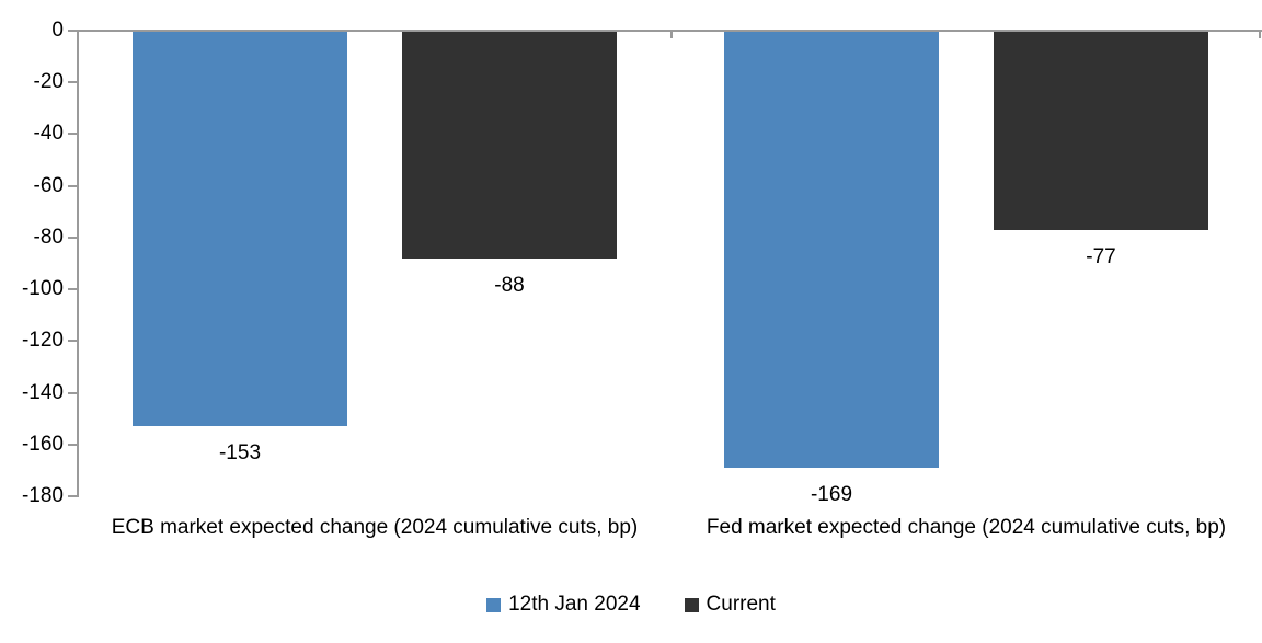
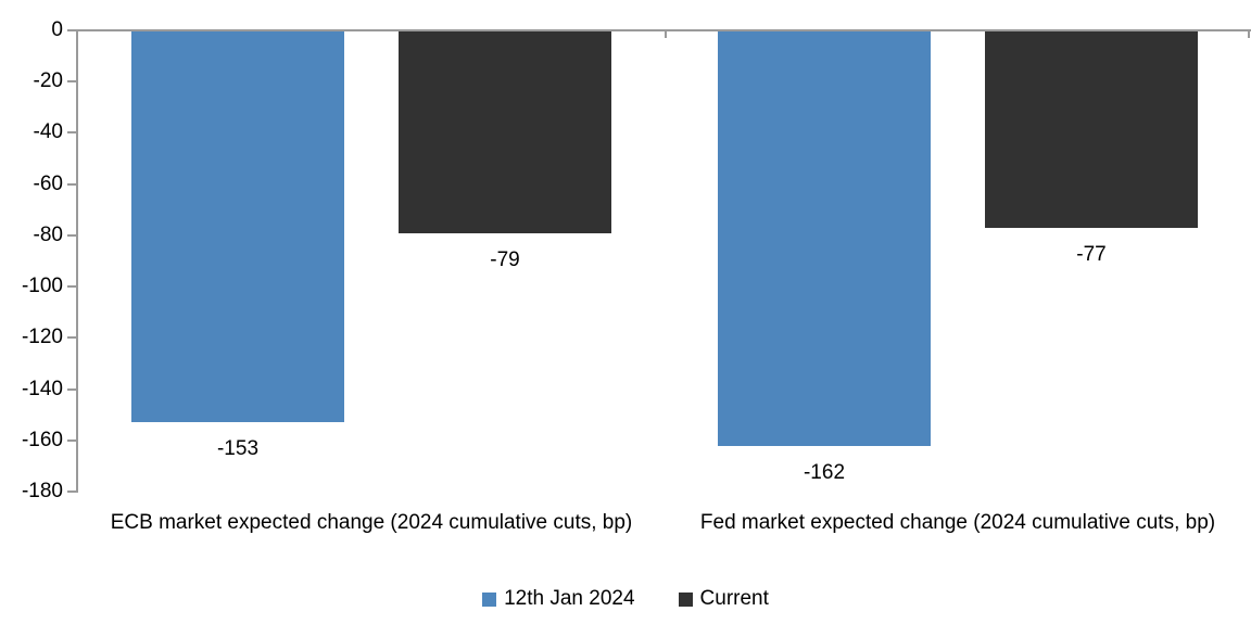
Current/ECB market expected change (2024 cumulative cuts, bp): -88 -> -79
12th Jan 2024/Fed market expected change (2024 cumulative cuts, bp): -169 -> -162
